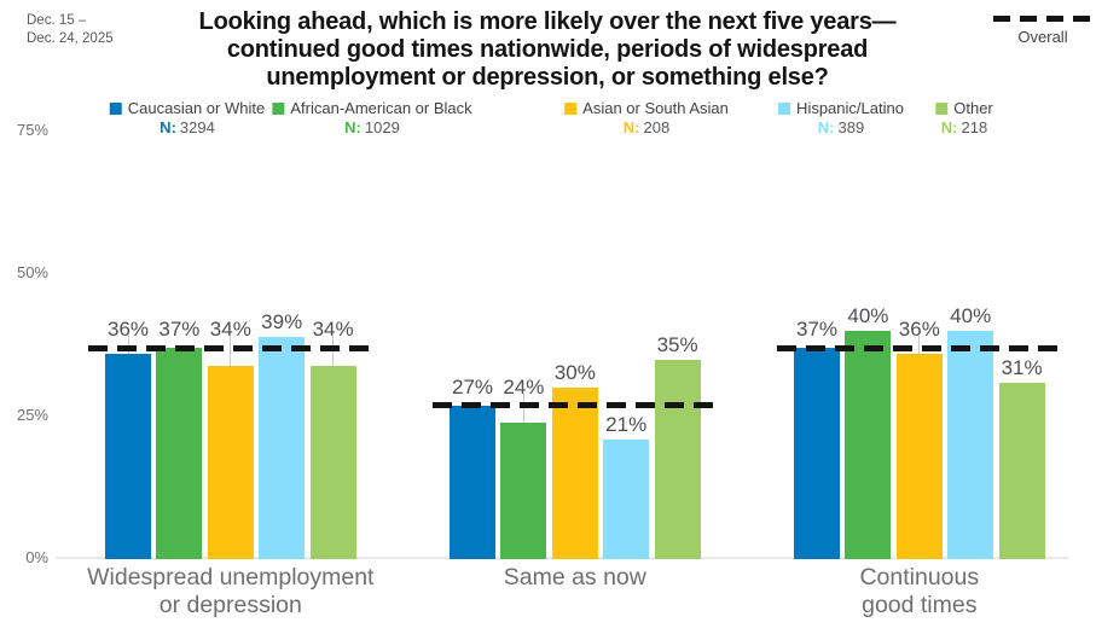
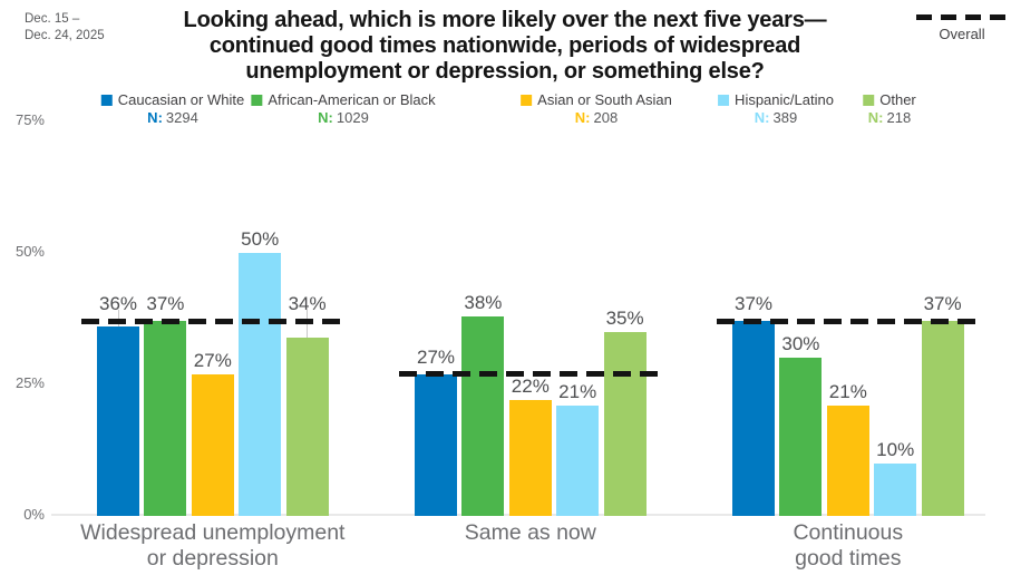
Asian or South Asian/Widespread unemployment or depression: 34% -> 27%
Hispanic/Latino/Widespread unemployment or depression: 39% -> 50%
African-American or Black/Same as now: 24% -> 38%
Asian or South Asian/Same as now: 30% -> 22%
African-American or Black/Continuous good times: 40% -> 30%
Asian or South Asian/Continuous good times: 36% -> 21%
Hispanic/Latino/Continuous good times: 40% -> 10%
Other/Continuous good times: 31% -> 37%
